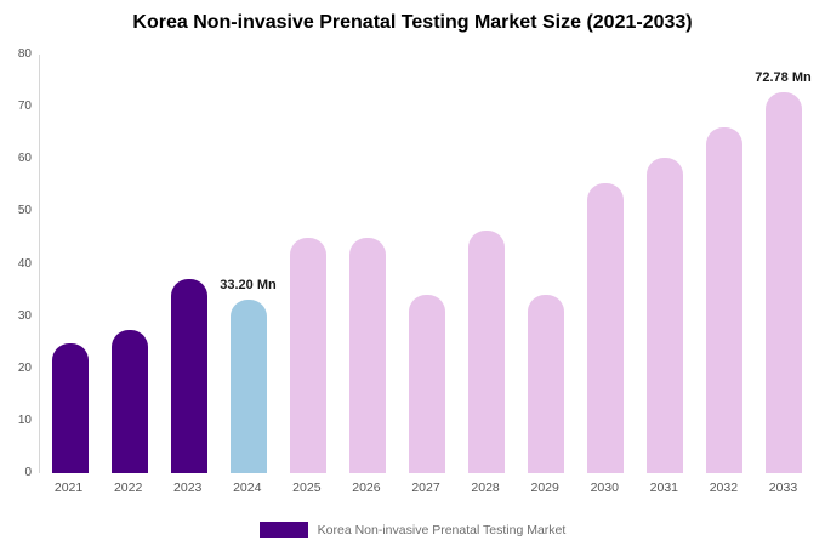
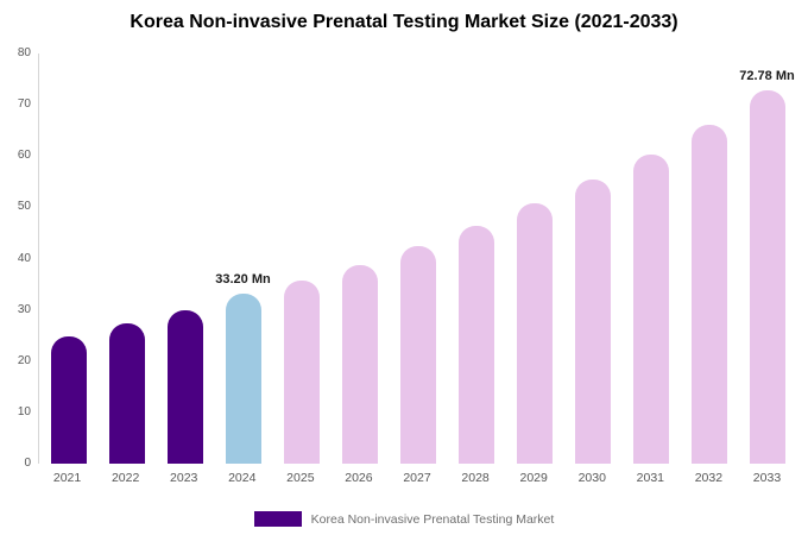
2023: 37 -> 30
2025: 45 -> 36
2026: 45 -> 39
2027: 34 -> 42
2029: 34 -> 51
